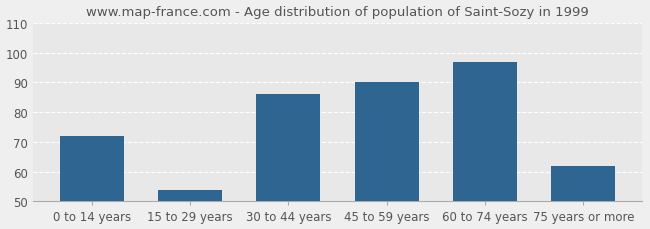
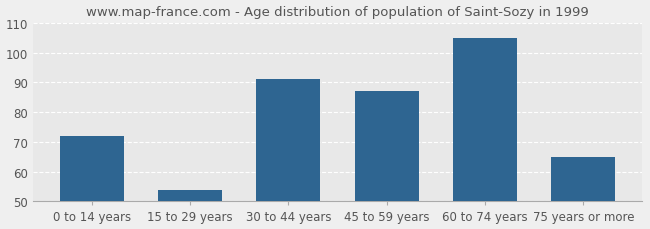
30 to 44 years: 86 -> 91
45 to 59 years: 90 -> 87
60 to 74 years: 97 -> 105
75 years or more: 62 -> 65
